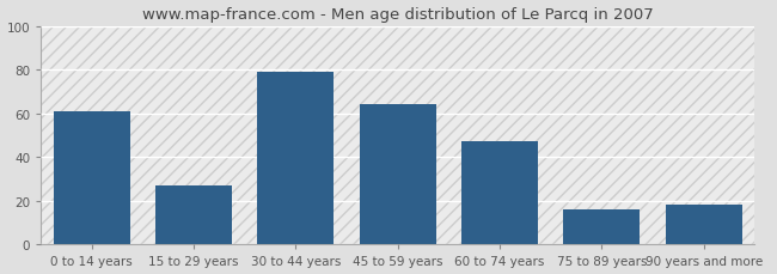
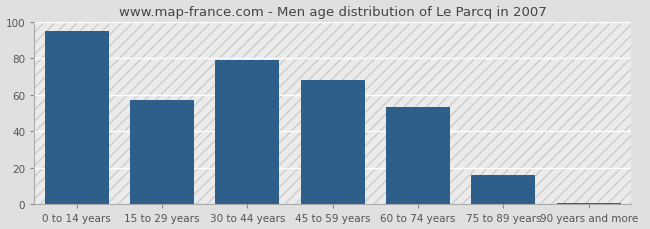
0 to 14 years: 61 -> 95
15 to 29 years: 27 -> 57
45 to 59 years: 64 -> 68
60 to 74 years: 47 -> 53
90 years and more: 18 -> 1
